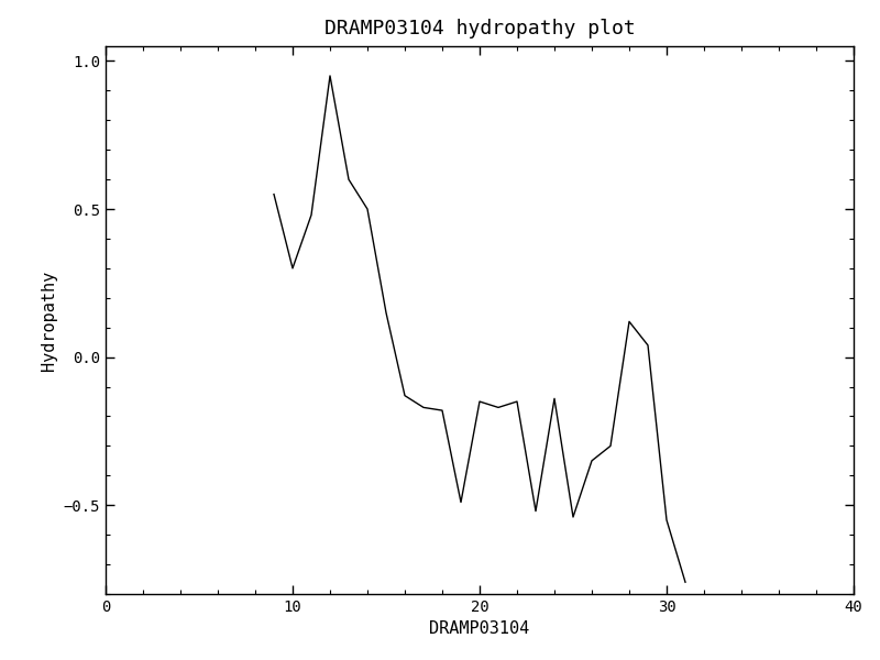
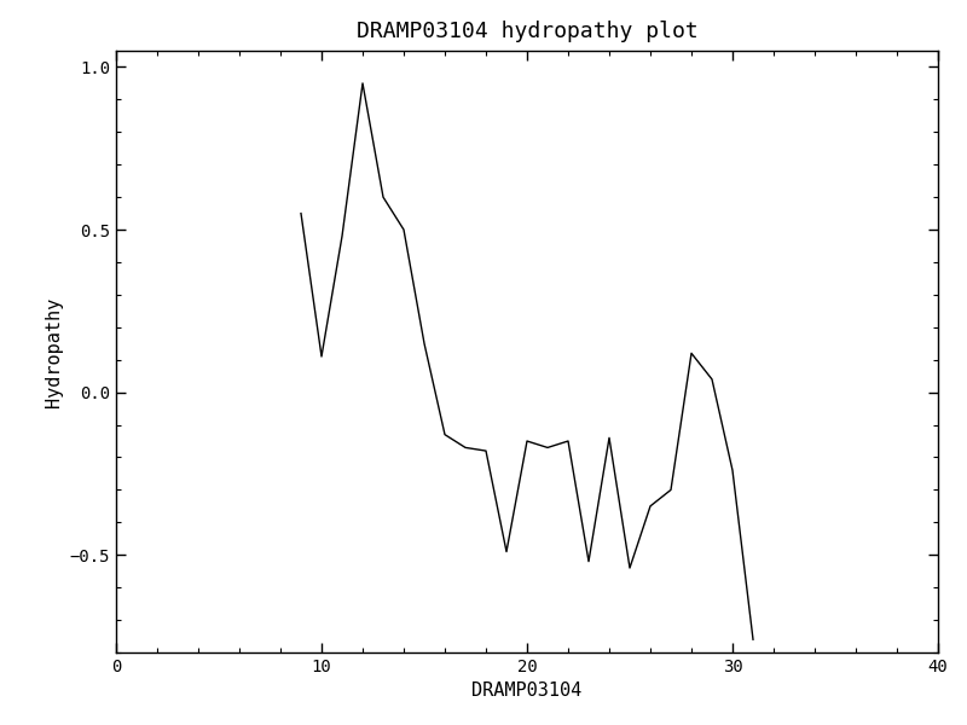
10: 0.30 -> 0.11
30: -0.55 -> -0.24
